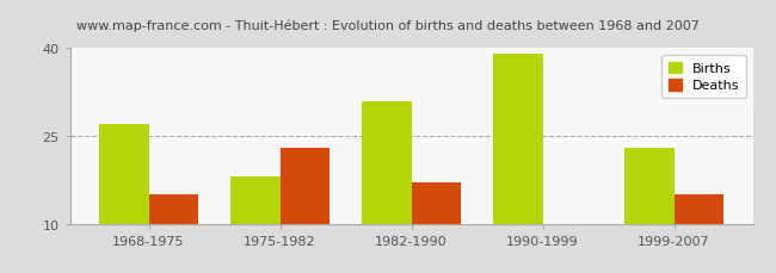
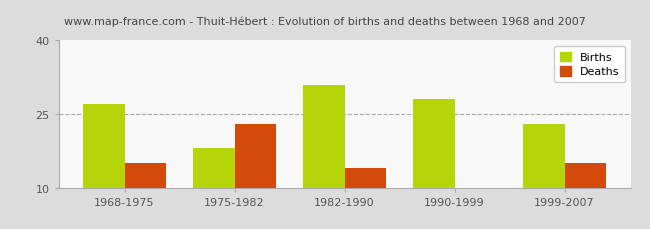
Deaths/1982-1990: 17 -> 14
Births/1990-1999: 39 -> 28
